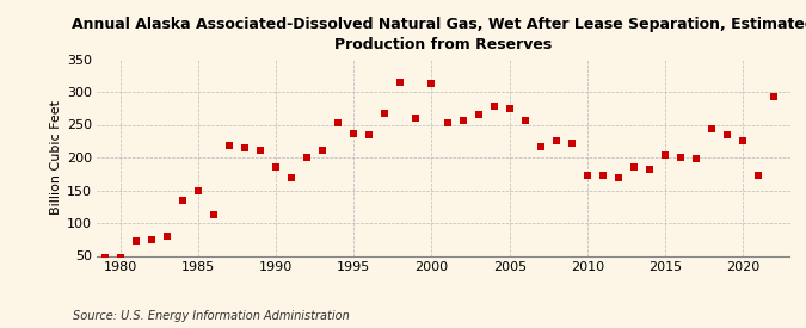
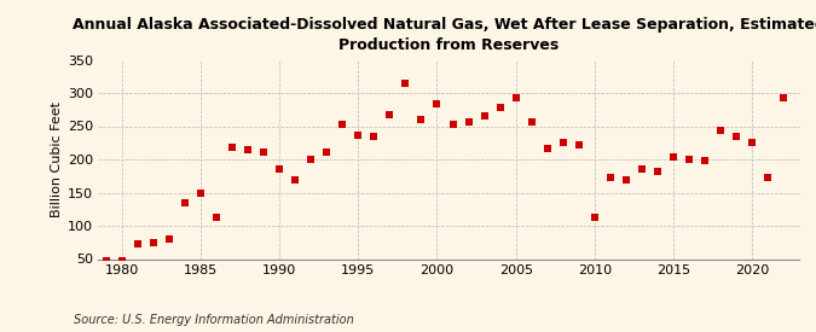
2000: 312 -> 284
2005: 275 -> 292
2010: 172 -> 112
